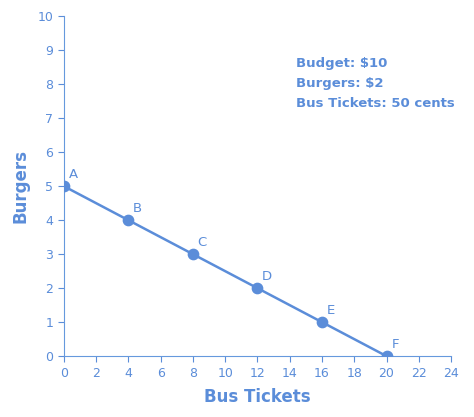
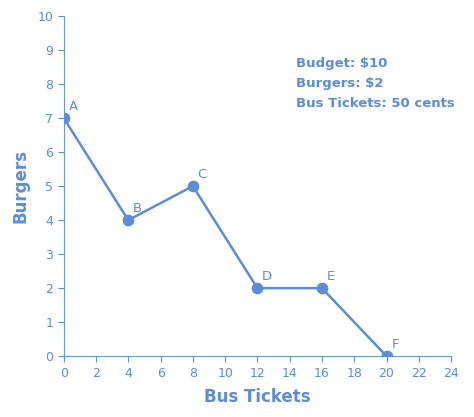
0: 5 -> 7
8: 3 -> 5
16: 1 -> 2
